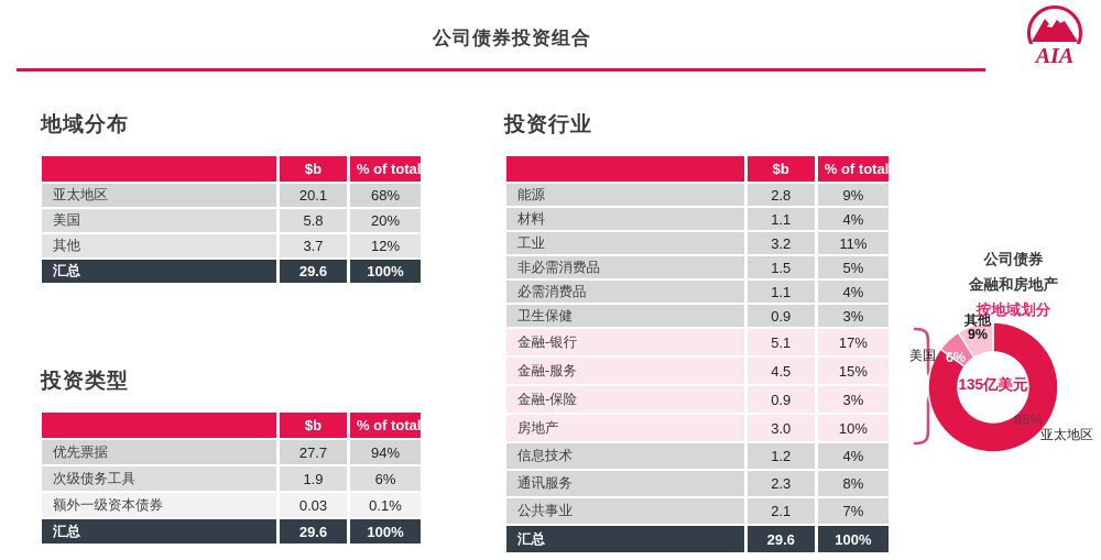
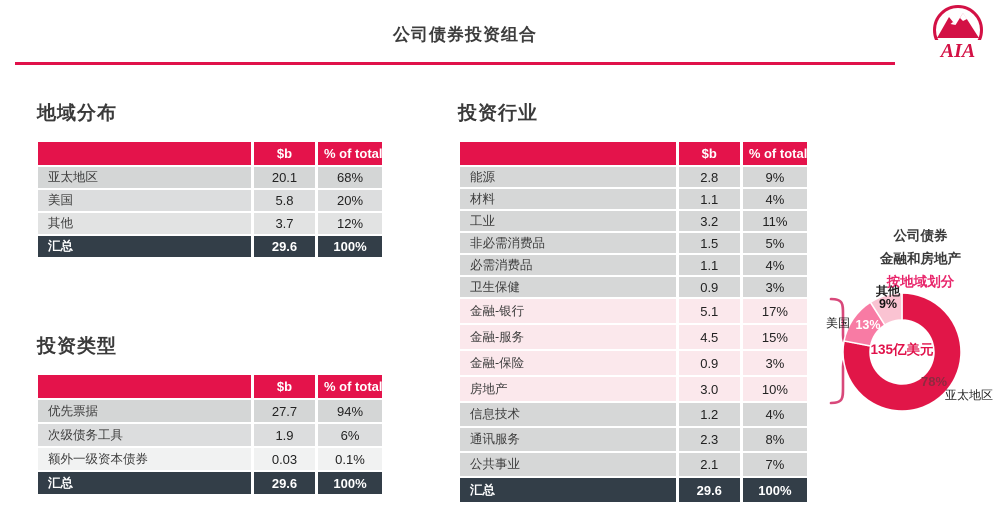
亚太地区: 85% -> 78%
美国: 6% -> 13%
